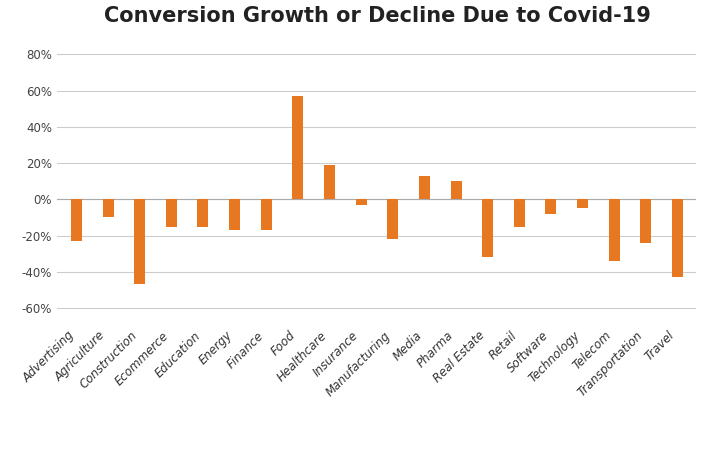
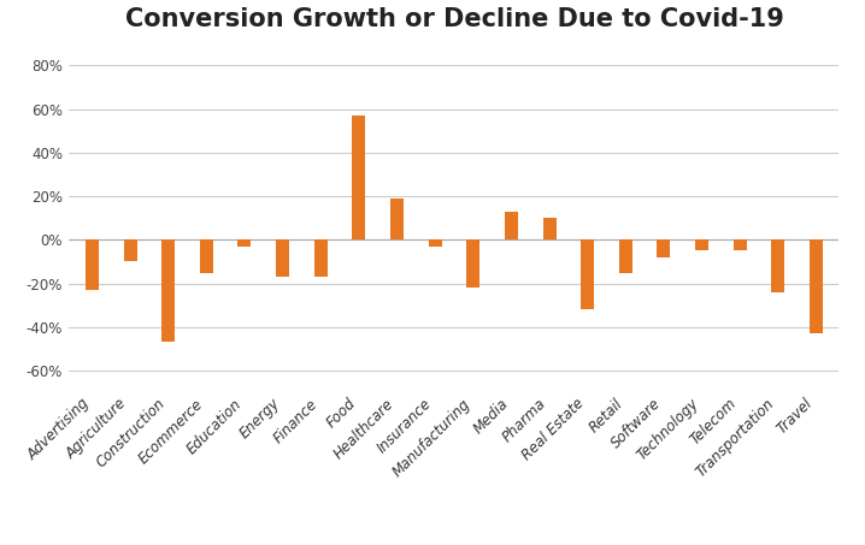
Education: -15% -> -3%
Telecom: -34% -> -5%
